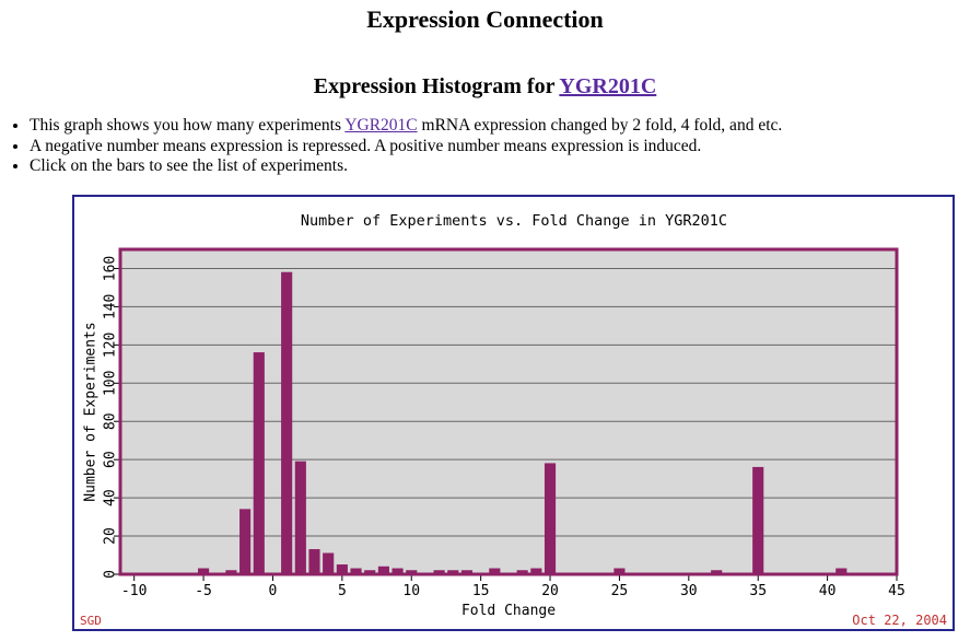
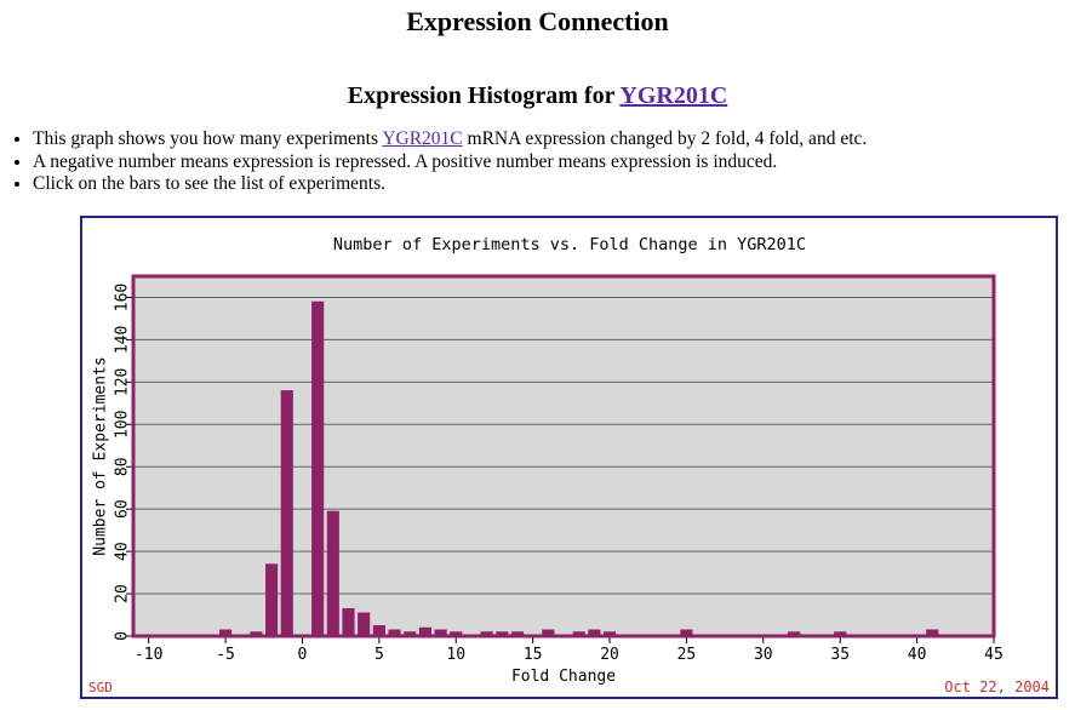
20: 57 -> 1
35: 55 -> 1
